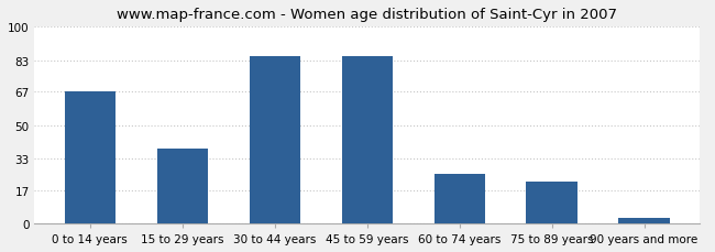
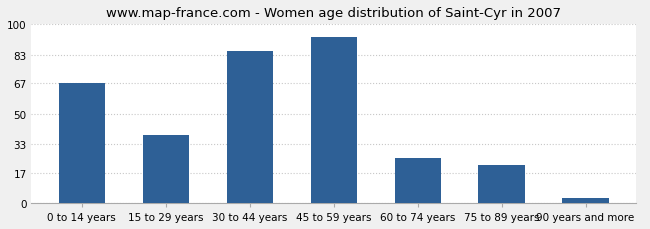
45 to 59 years: 85 -> 93
